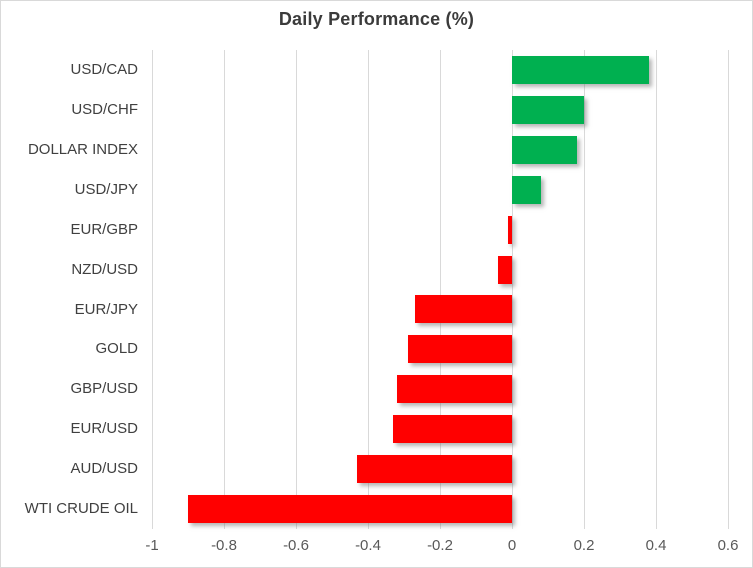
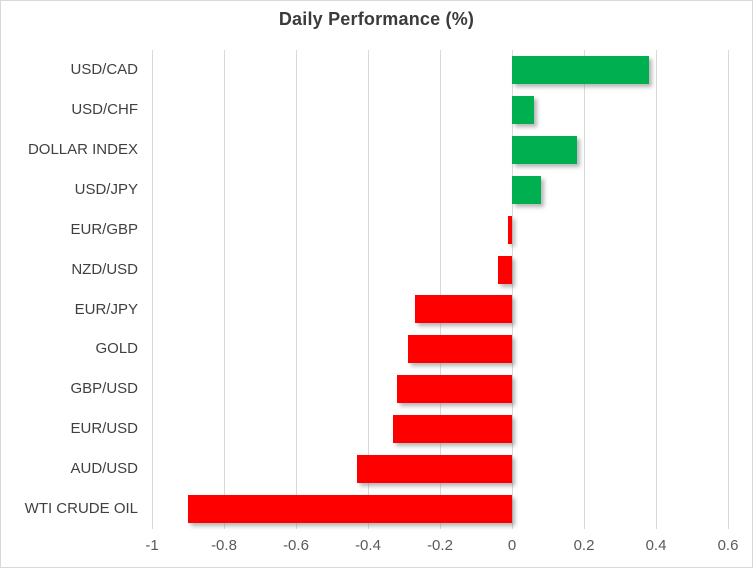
USD/CHF: 0.20 -> 0.06
